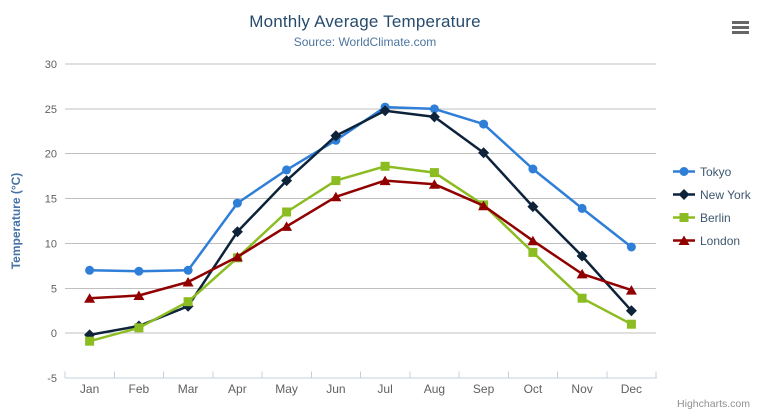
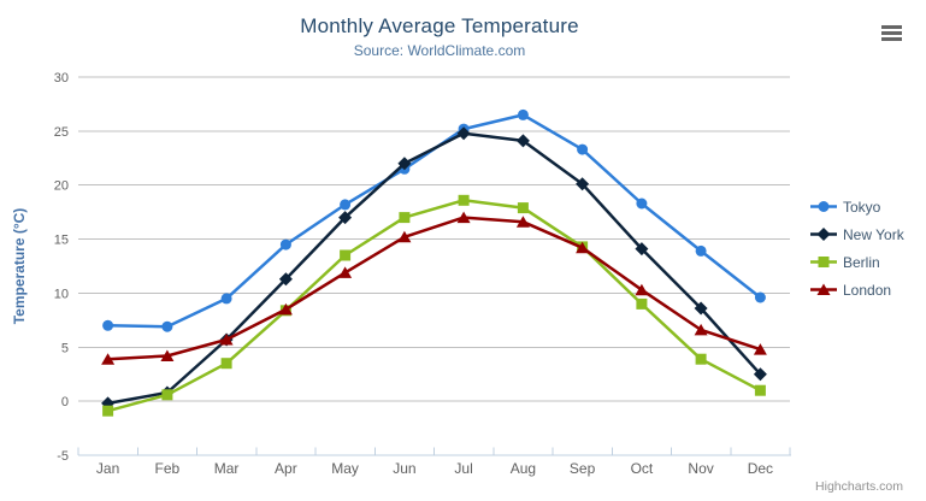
Tokyo/Mar: 7 -> 10
New York/Mar: 3 -> 6
Tokyo/Aug: 25 -> 26
